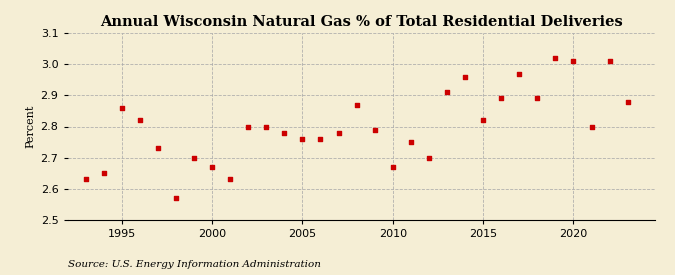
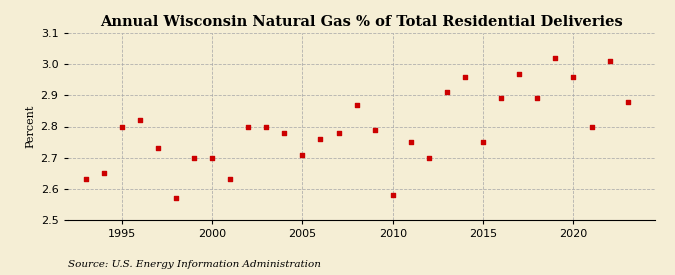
1995: 2.86 -> 2.80
2000: 2.67 -> 2.70
2005: 2.76 -> 2.71
2010: 2.67 -> 2.58
2015: 2.82 -> 2.75
2020: 3.01 -> 2.96
